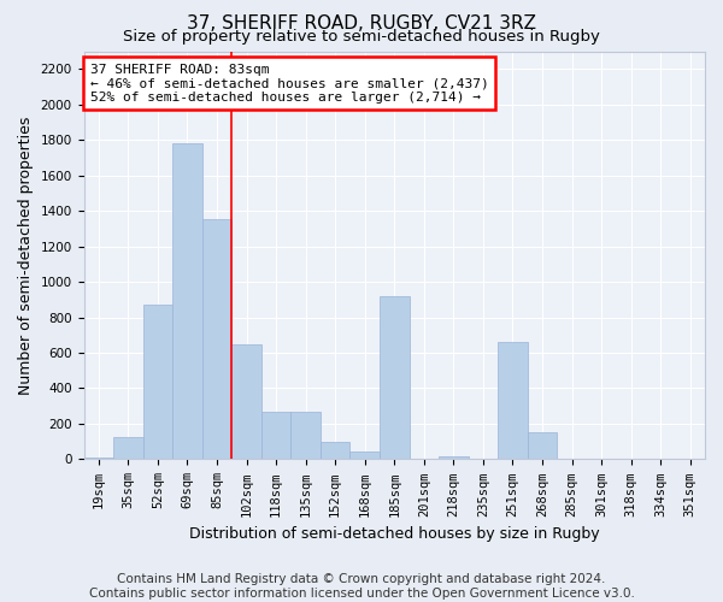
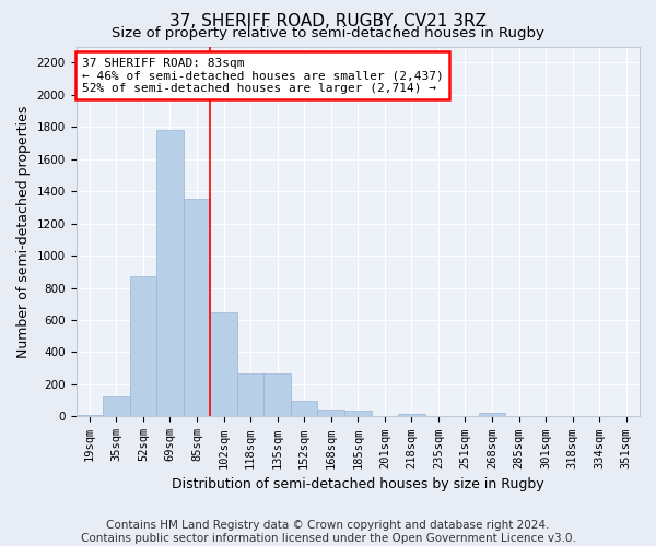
185sqm: 920 -> 40
251sqm: 660 -> 0
268sqm: 150 -> 20
